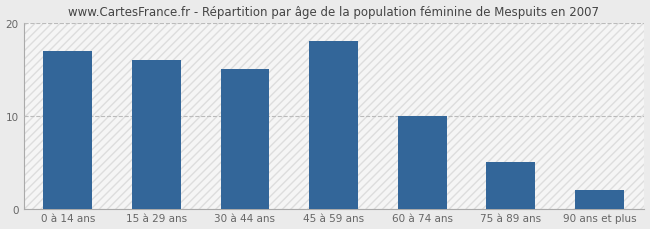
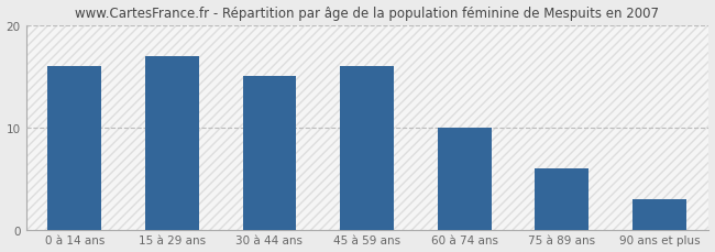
0 à 14 ans: 17 -> 16
15 à 29 ans: 16 -> 17
45 à 59 ans: 18 -> 16
75 à 89 ans: 5 -> 6
90 ans et plus: 2 -> 3
